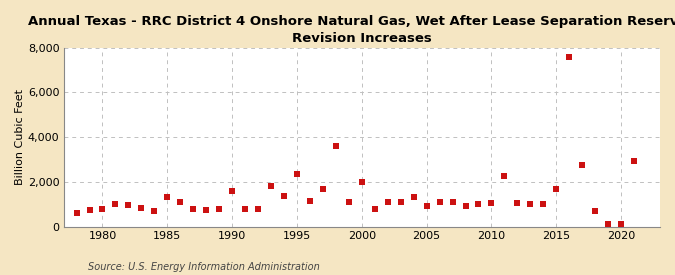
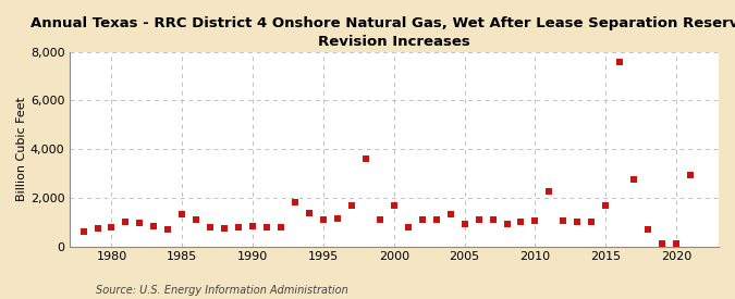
1990: 1,600 -> 850
1995: 2,350 -> 1,100
2000: 2,000 -> 1,700
